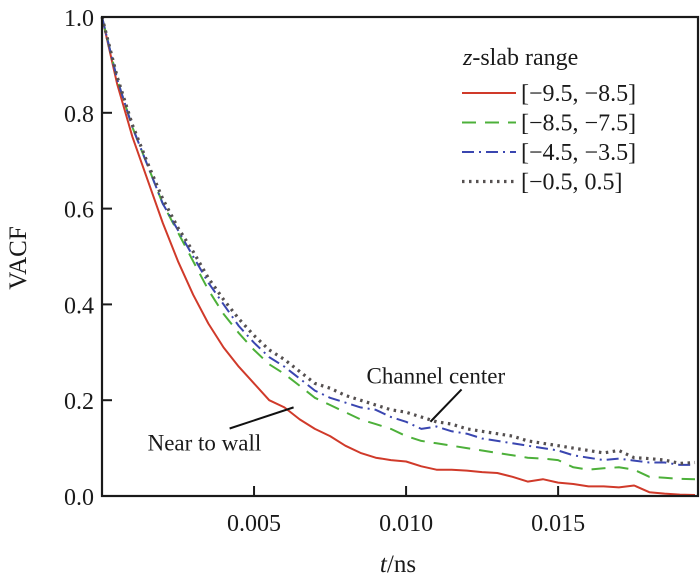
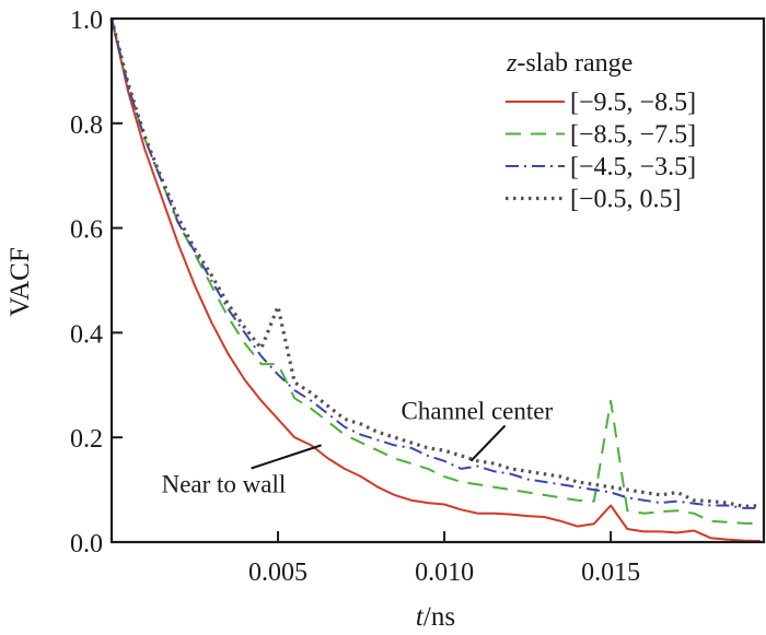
[−8.5, −7.5]/0.005: 0.30 -> 0.34
[−0.5, 0.5]/0.005: 0.34 -> 0.45
[−9.5, −8.5]/0.015: 0.03 -> 0.07
[−8.5, −7.5]/0.015: 0.07 -> 0.27
